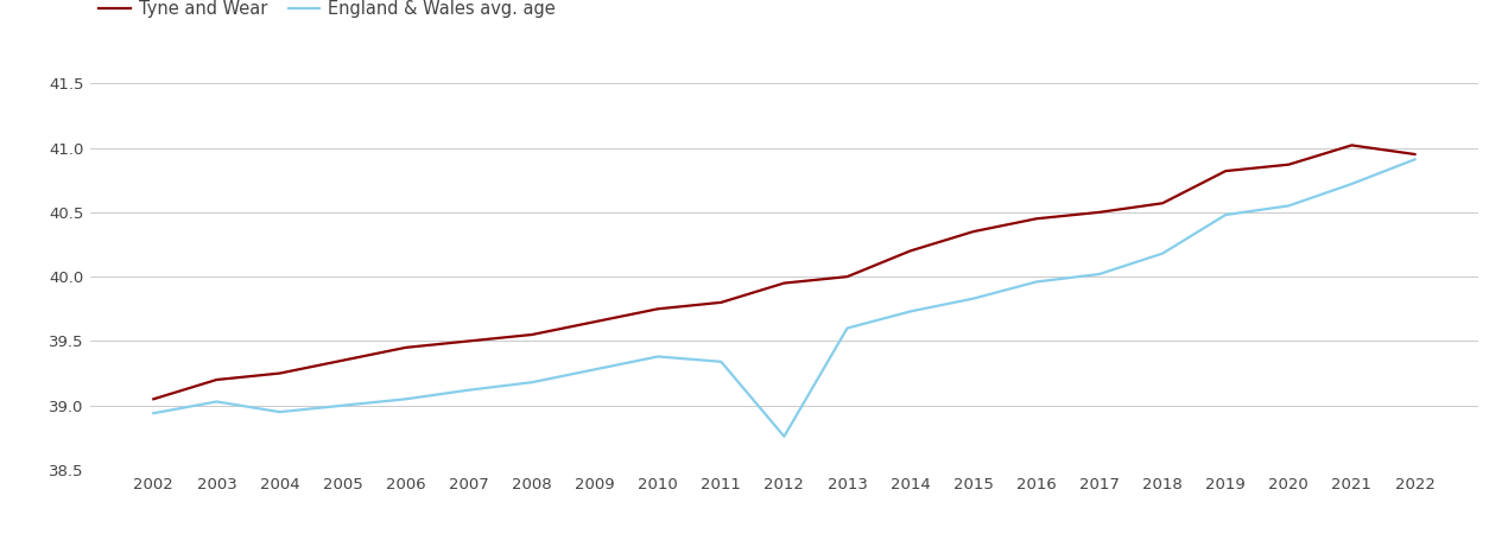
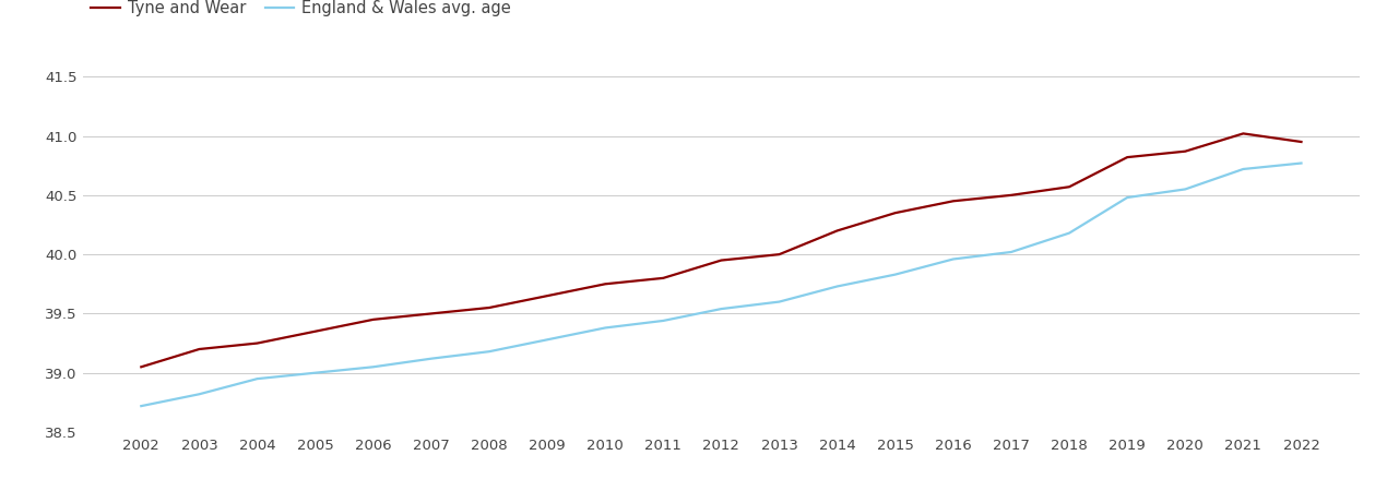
England & Wales avg. age/2002: 38.94 -> 38.72
England & Wales avg. age/2003: 39.03 -> 38.82
England & Wales avg. age/2011: 39.34 -> 39.44
England & Wales avg. age/2012: 38.76 -> 39.54
England & Wales avg. age/2022: 40.91 -> 40.77
